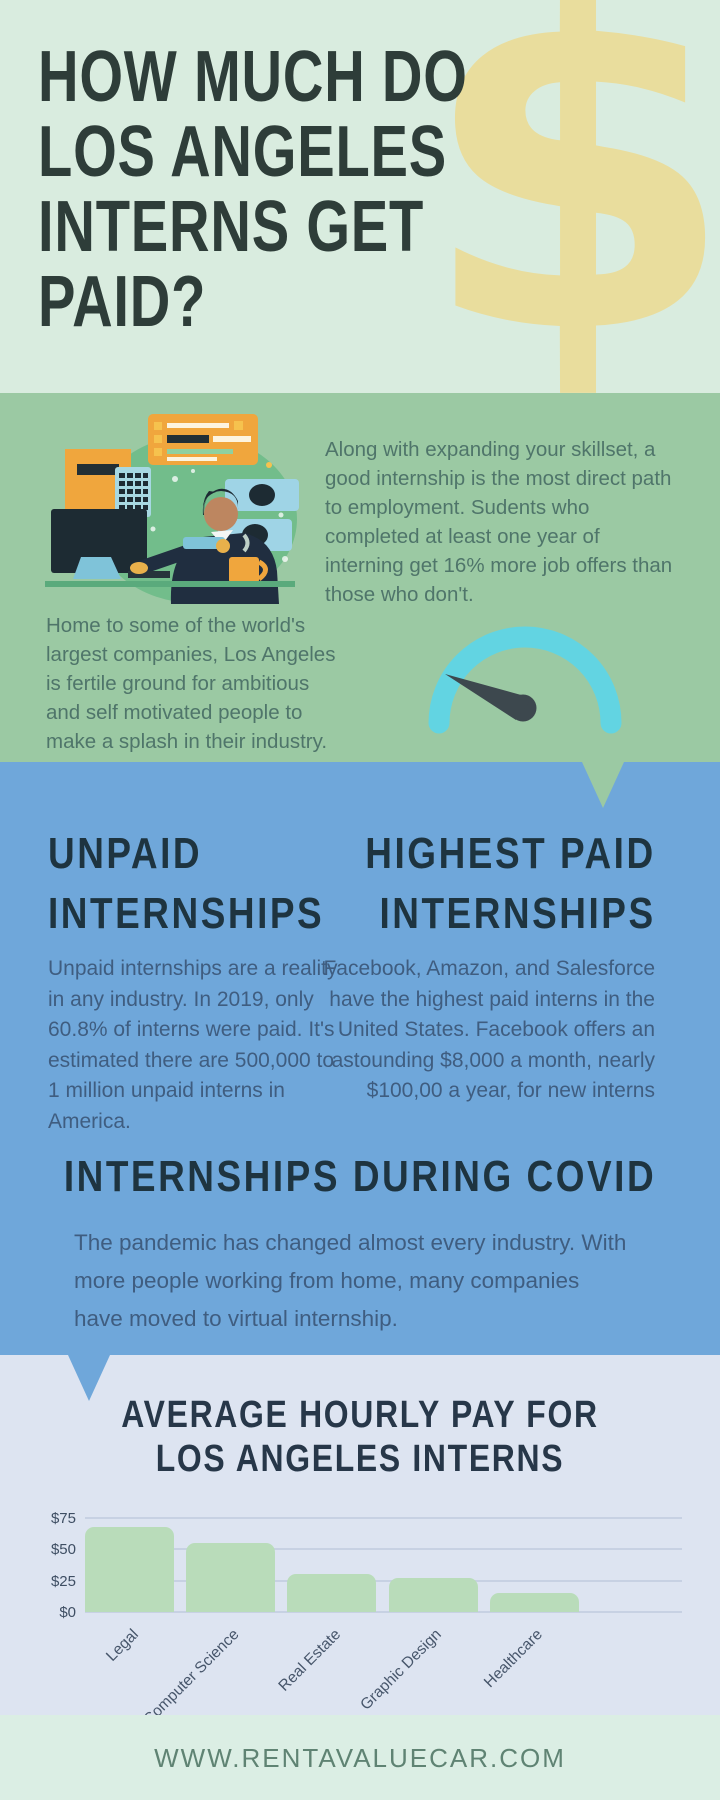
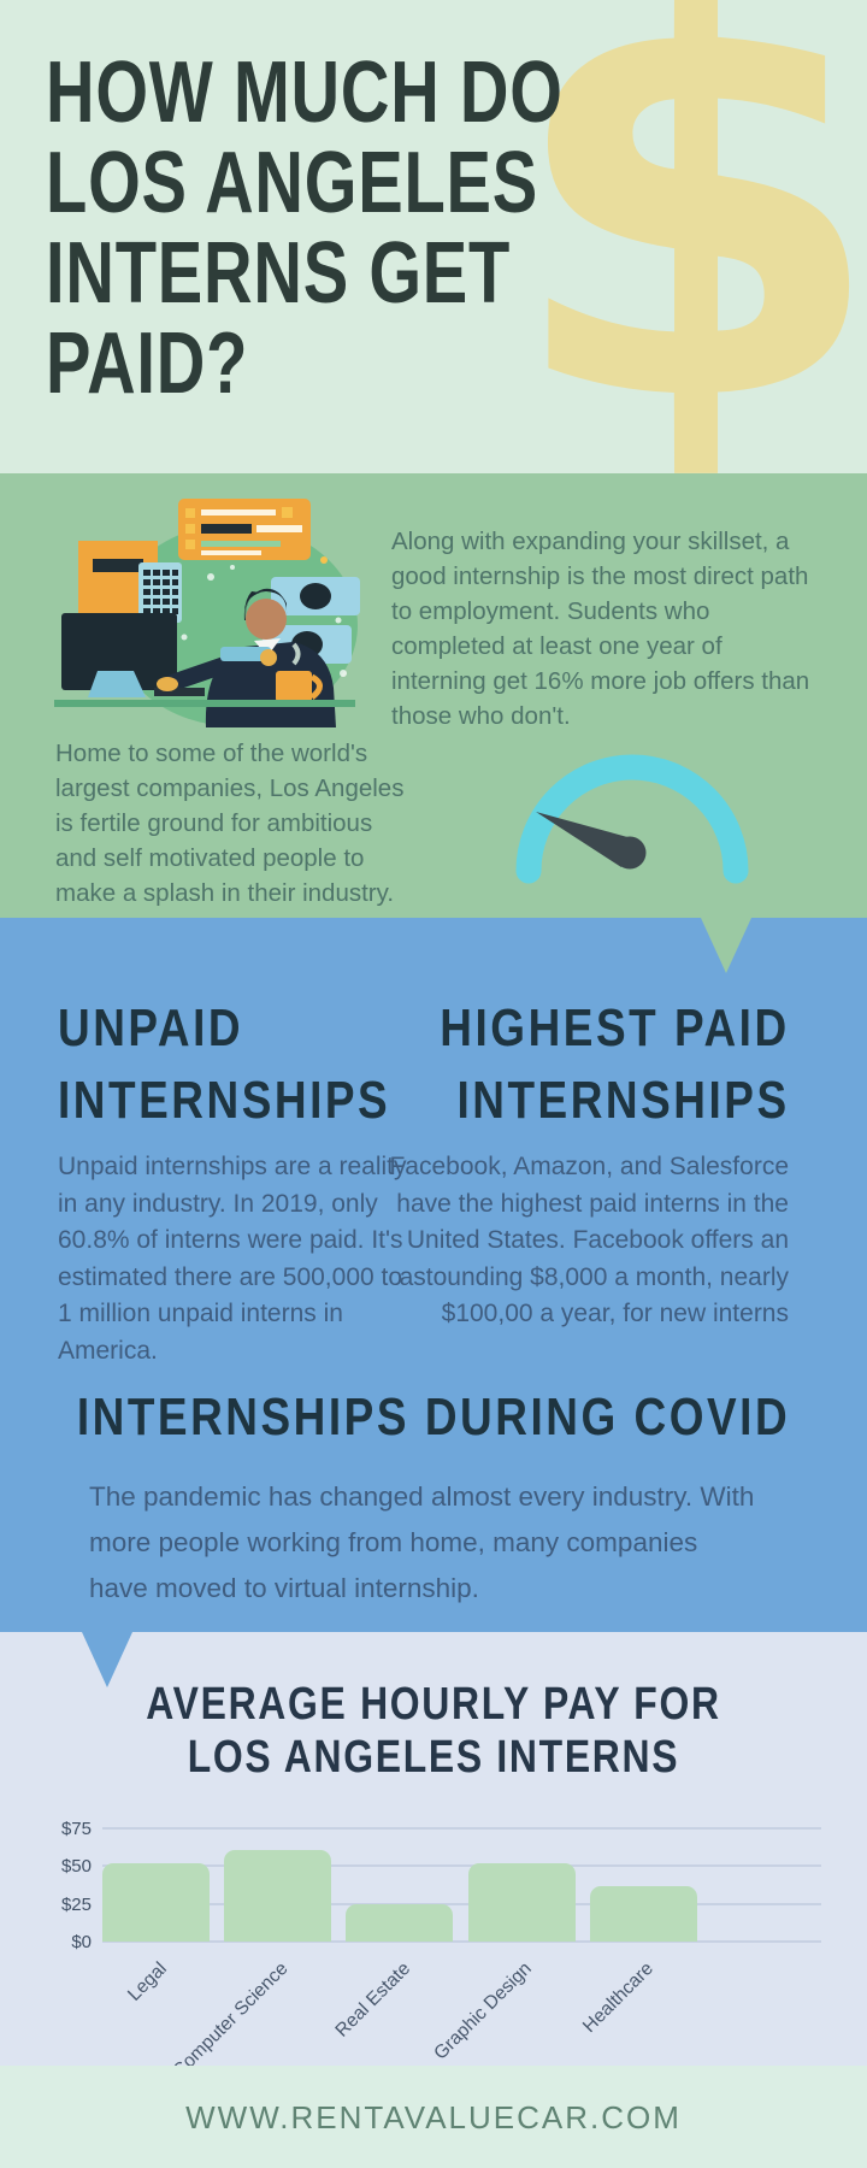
Legal: $68 -> $52
Computer Science: $55 -> $61
Real Estate: $30 -> $25
Graphic Design: $27 -> $52
Healthcare: $15 -> $37
